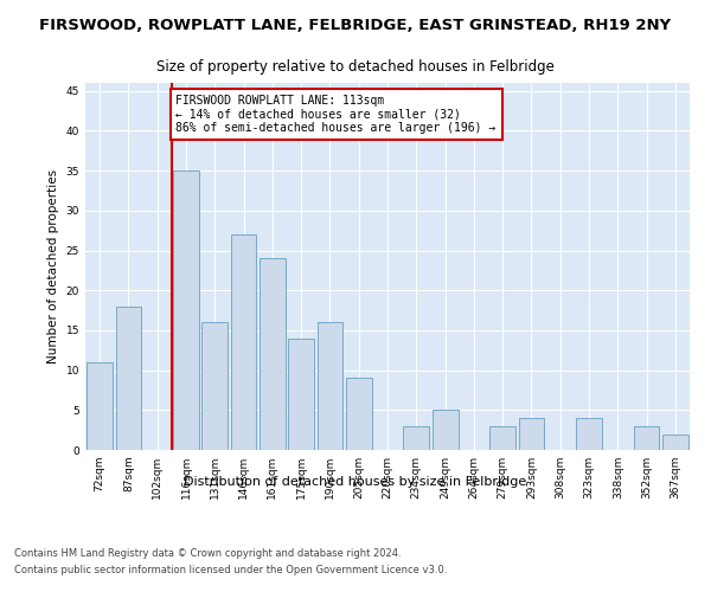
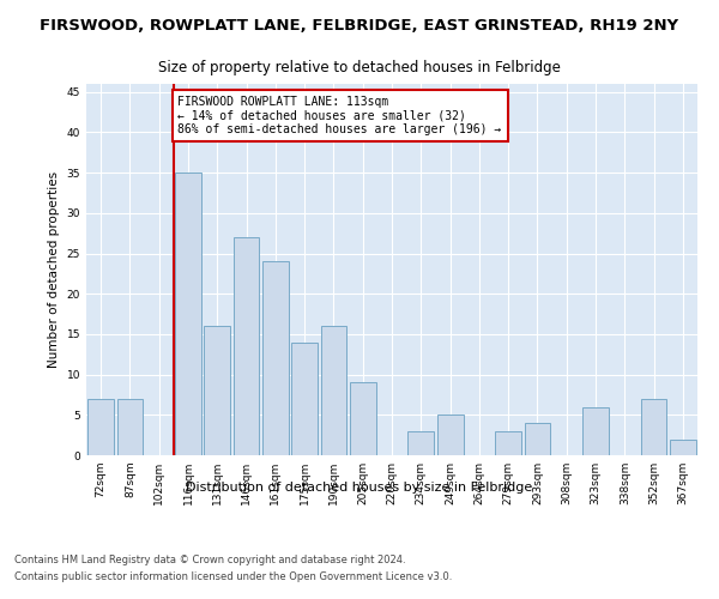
72sqm: 11 -> 7
87sqm: 18 -> 7
323sqm: 4 -> 6
352sqm: 3 -> 7
